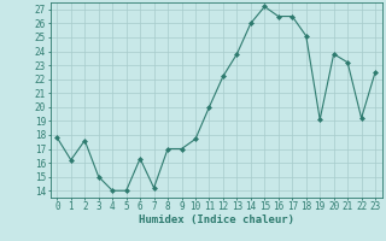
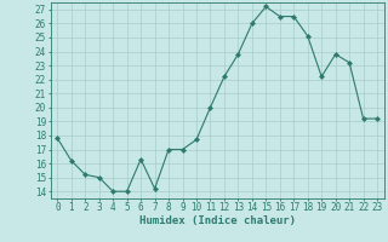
2: 17.6 -> 15.2
19: 19.1 -> 22.2
23: 22.5 -> 19.2
